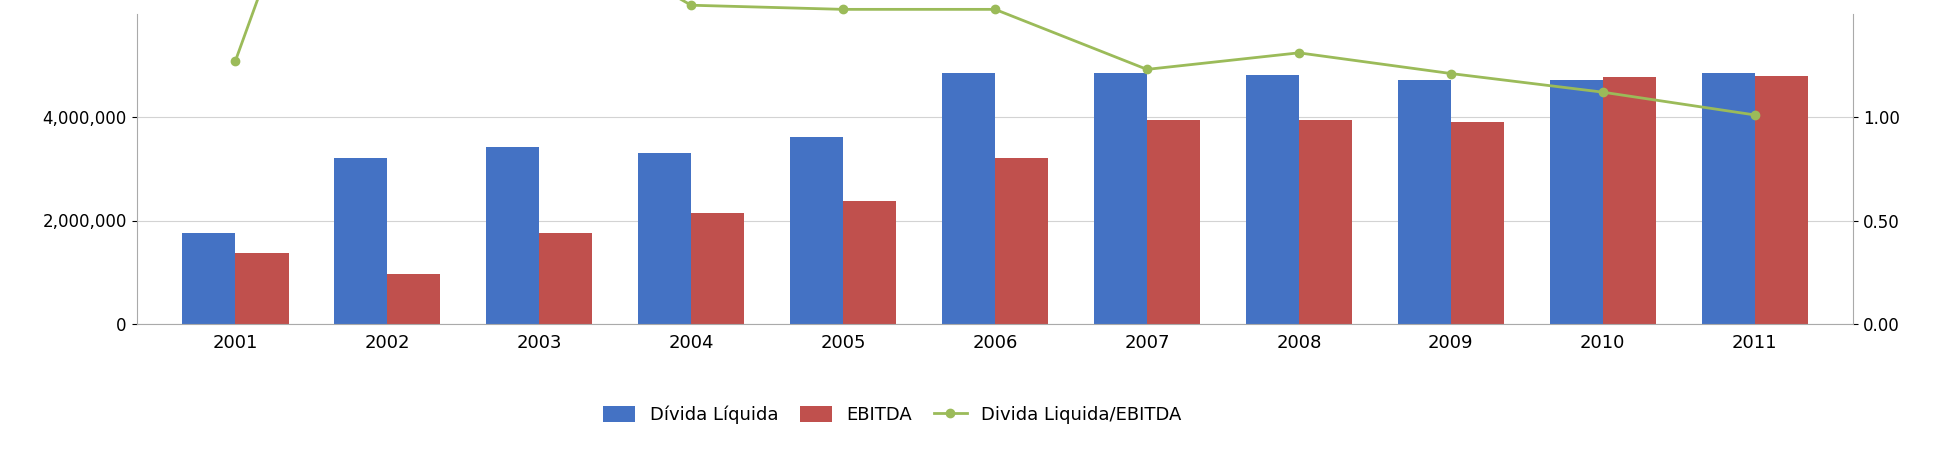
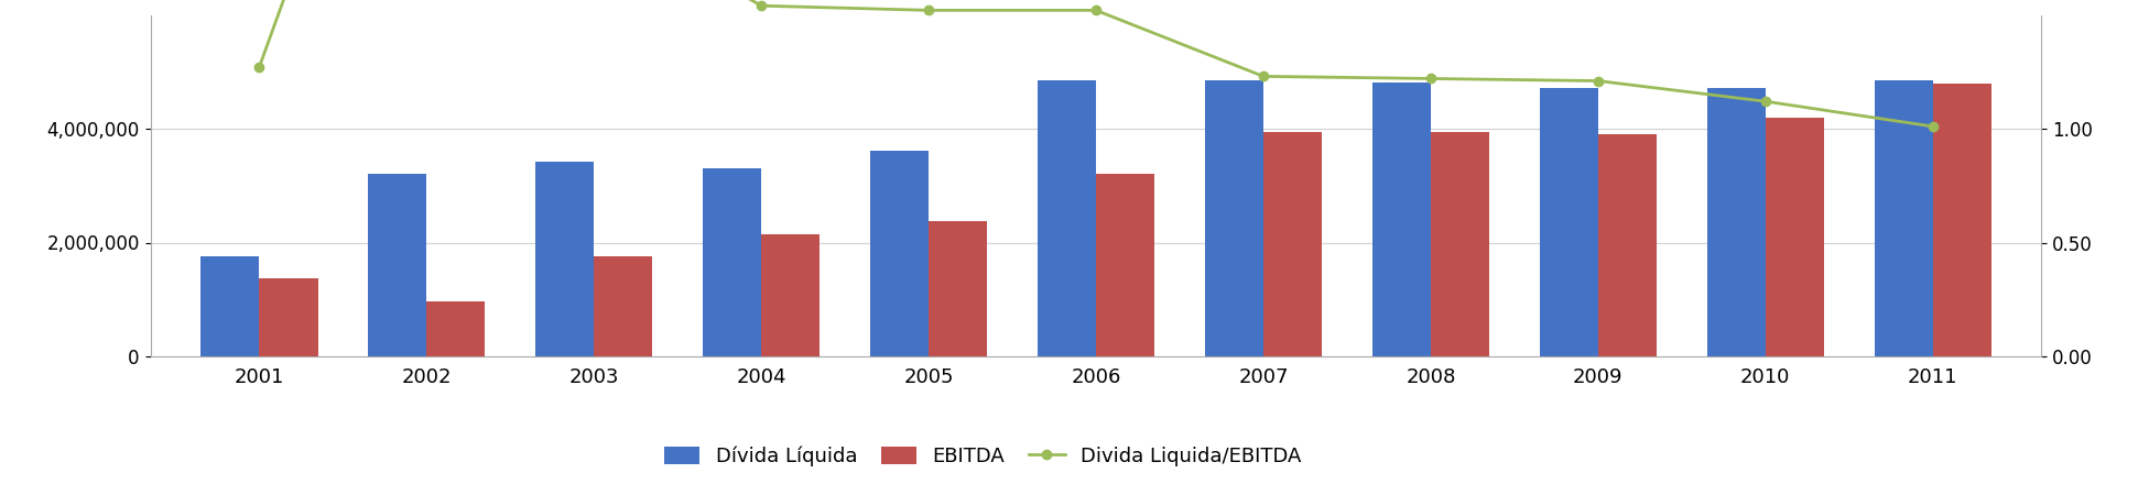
Divida Liquida/EBITDA/2008: 1.31 -> 1.22
EBITDA/2010: 4,780,000 -> 4,200,000
